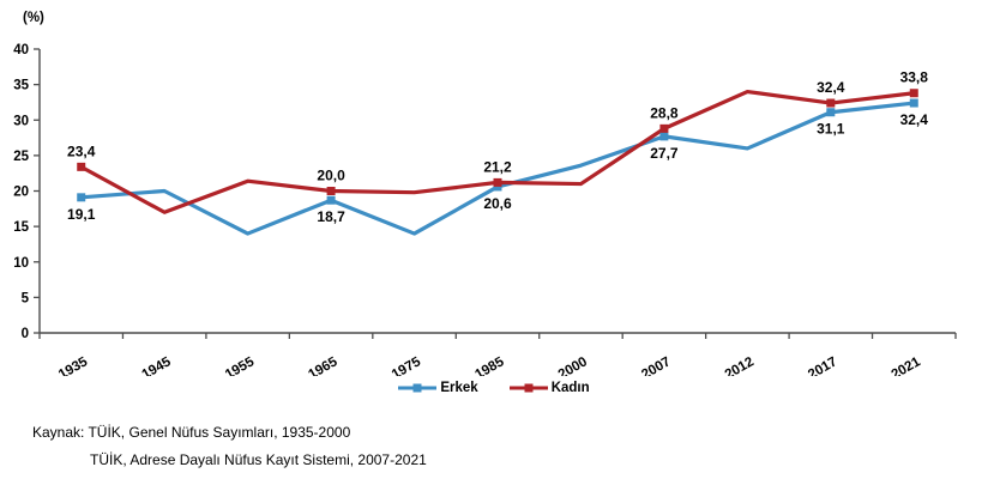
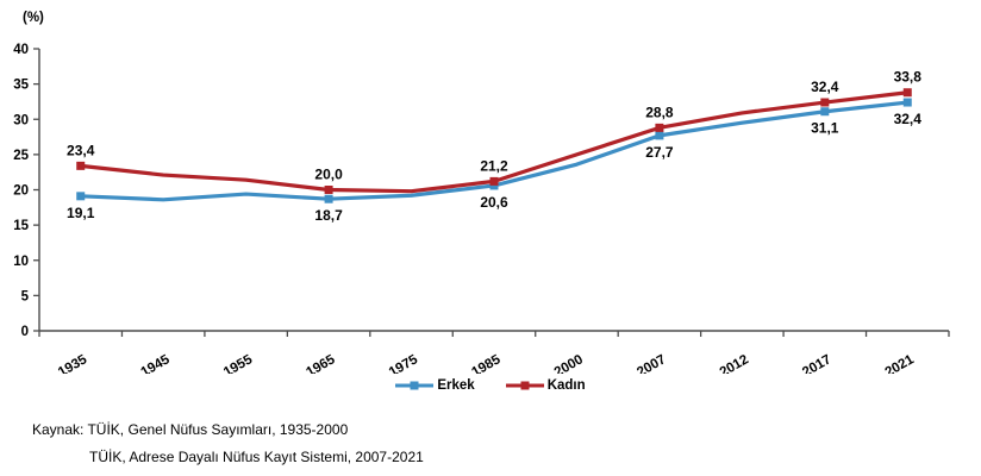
Erkek/1945: 20 -> 19
Kadın/1945: 17 -> 22
Erkek/1955: 14 -> 19
Erkek/1975: 14 -> 19
Kadın/2000: 21 -> 25
Erkek/2012: 26 -> 30
Kadın/2012: 34 -> 31
